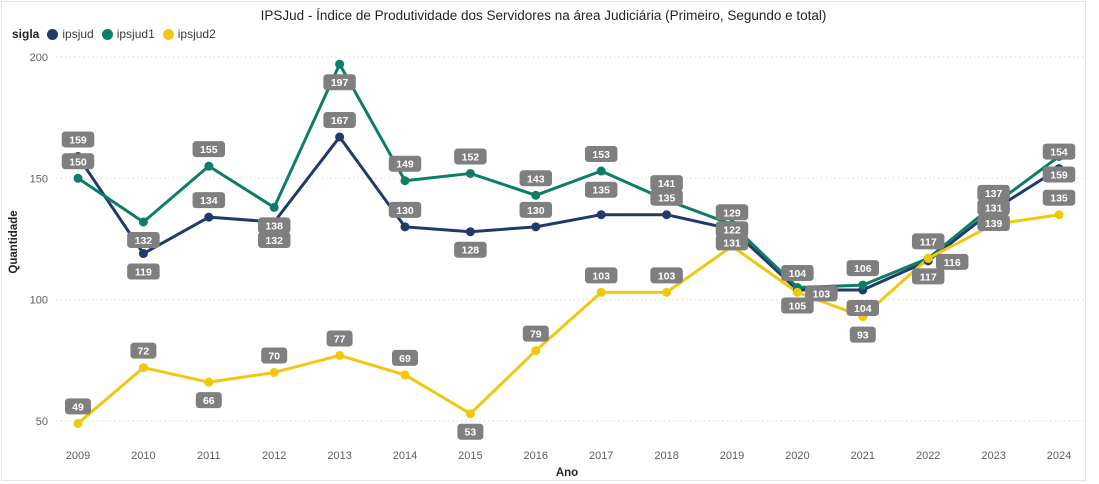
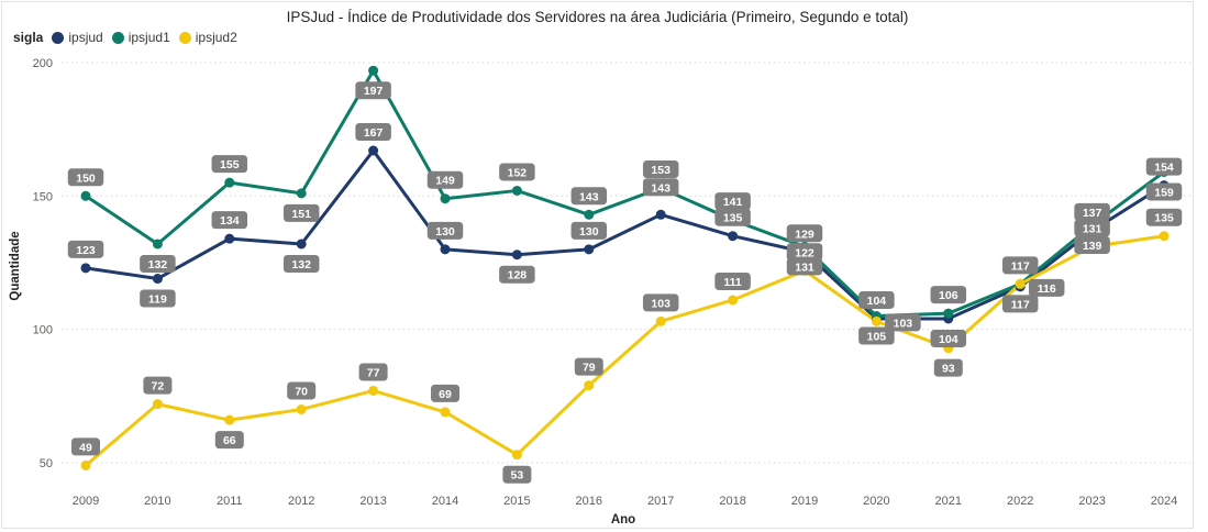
ipsjud/2009: 159 -> 123
ipsjud1/2012: 138 -> 151
ipsjud/2017: 135 -> 143
ipsjud2/2018: 103 -> 111
